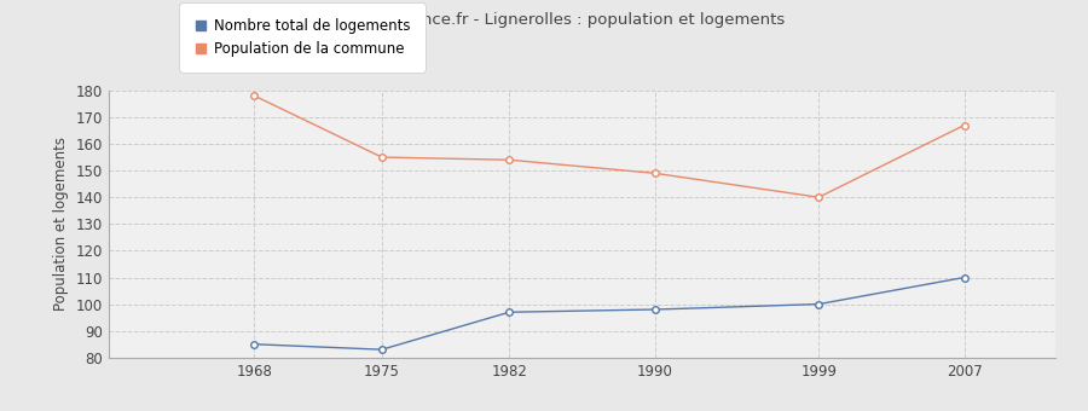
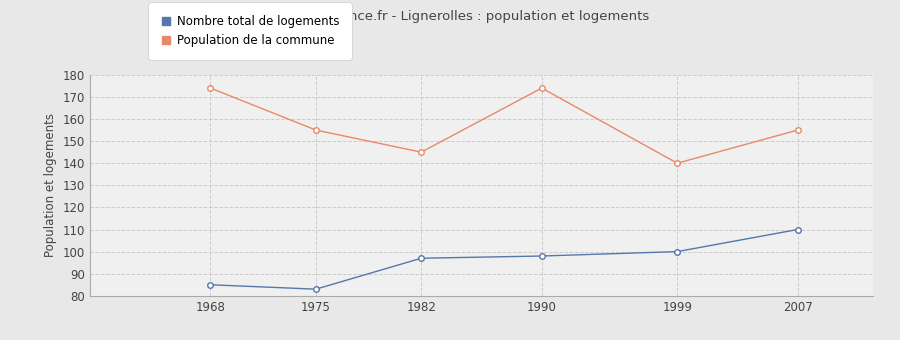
Population de la commune/1968: 178 -> 174
Population de la commune/1982: 154 -> 145
Population de la commune/1990: 149 -> 174
Population de la commune/2007: 167 -> 155
